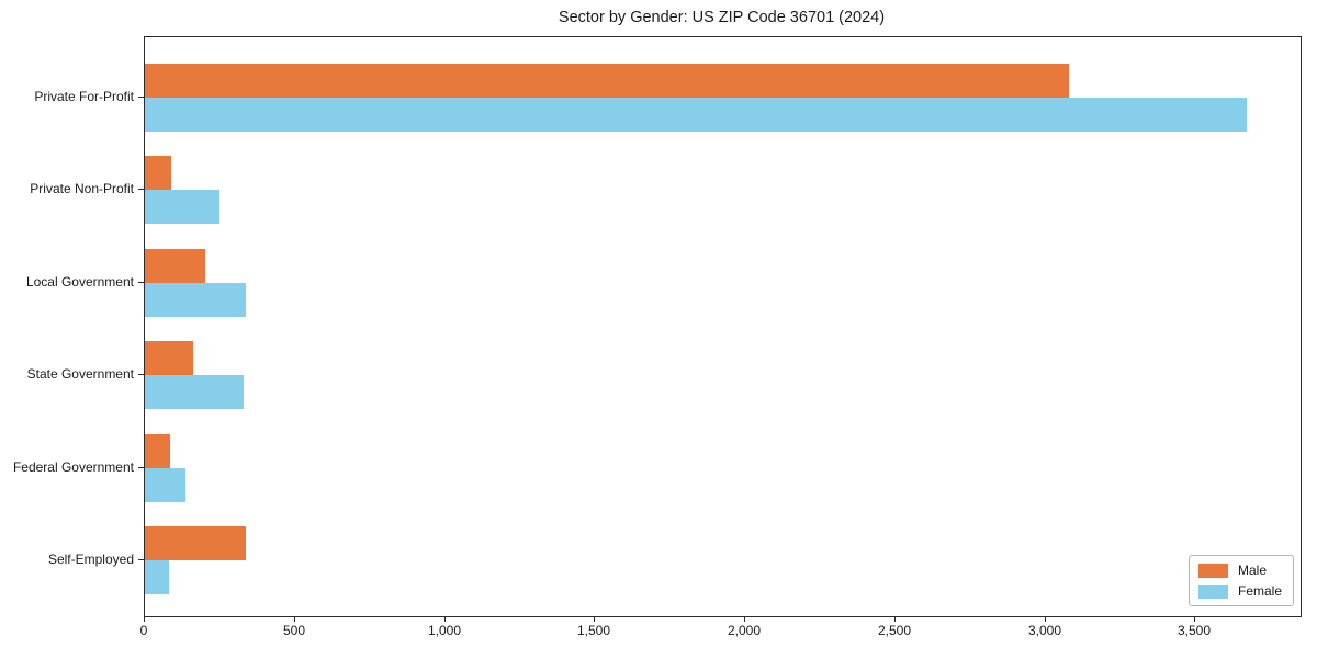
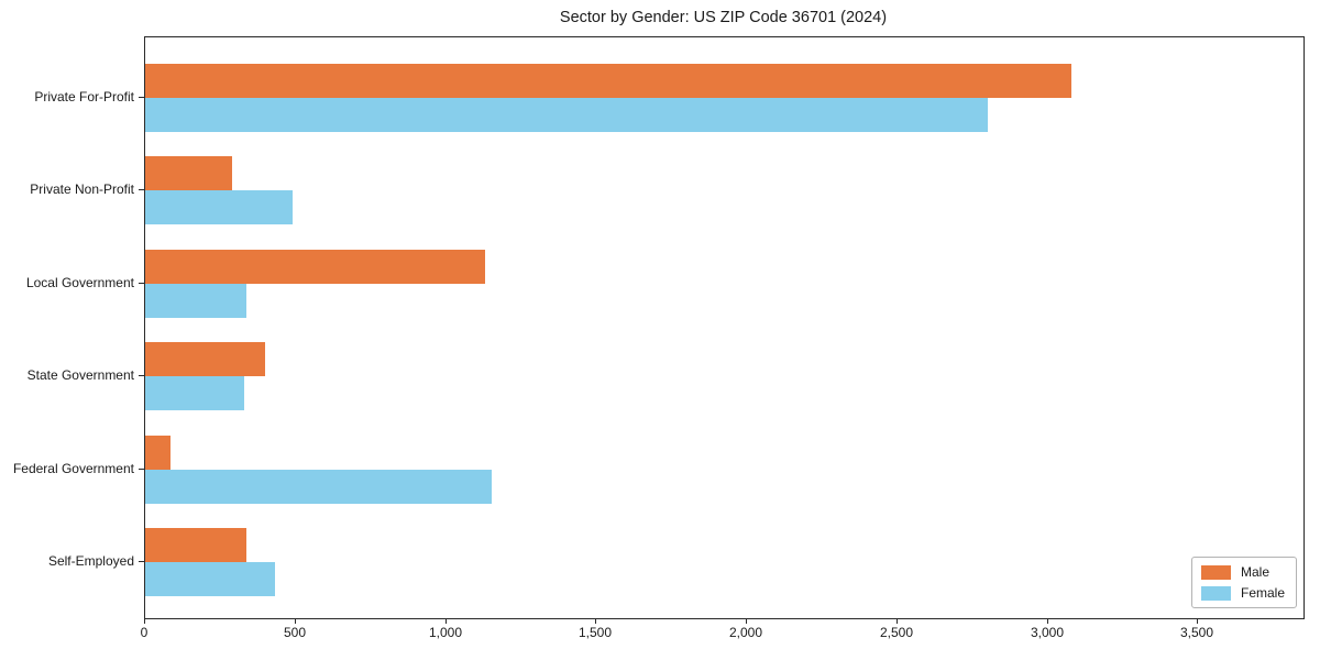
Female/Private For-Profit: 3670 -> 2800
Male/Private Non-Profit: 90 -> 290
Female/Private Non-Profit: 250 -> 490
Male/Local Government: 200 -> 1130
Male/State Government: 160 -> 400
Female/Federal Government: 140 -> 1150
Female/Self-Employed: 80 -> 430
